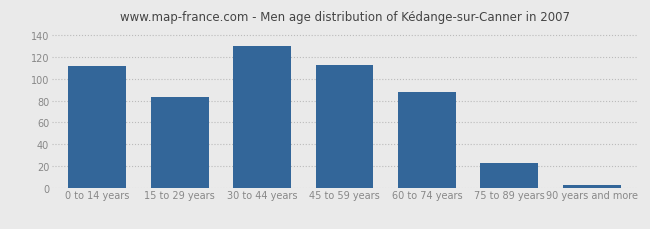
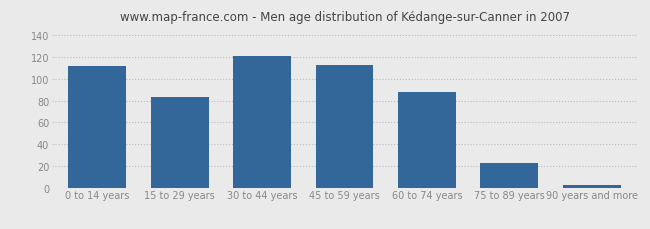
30 to 44 years: 130 -> 121
